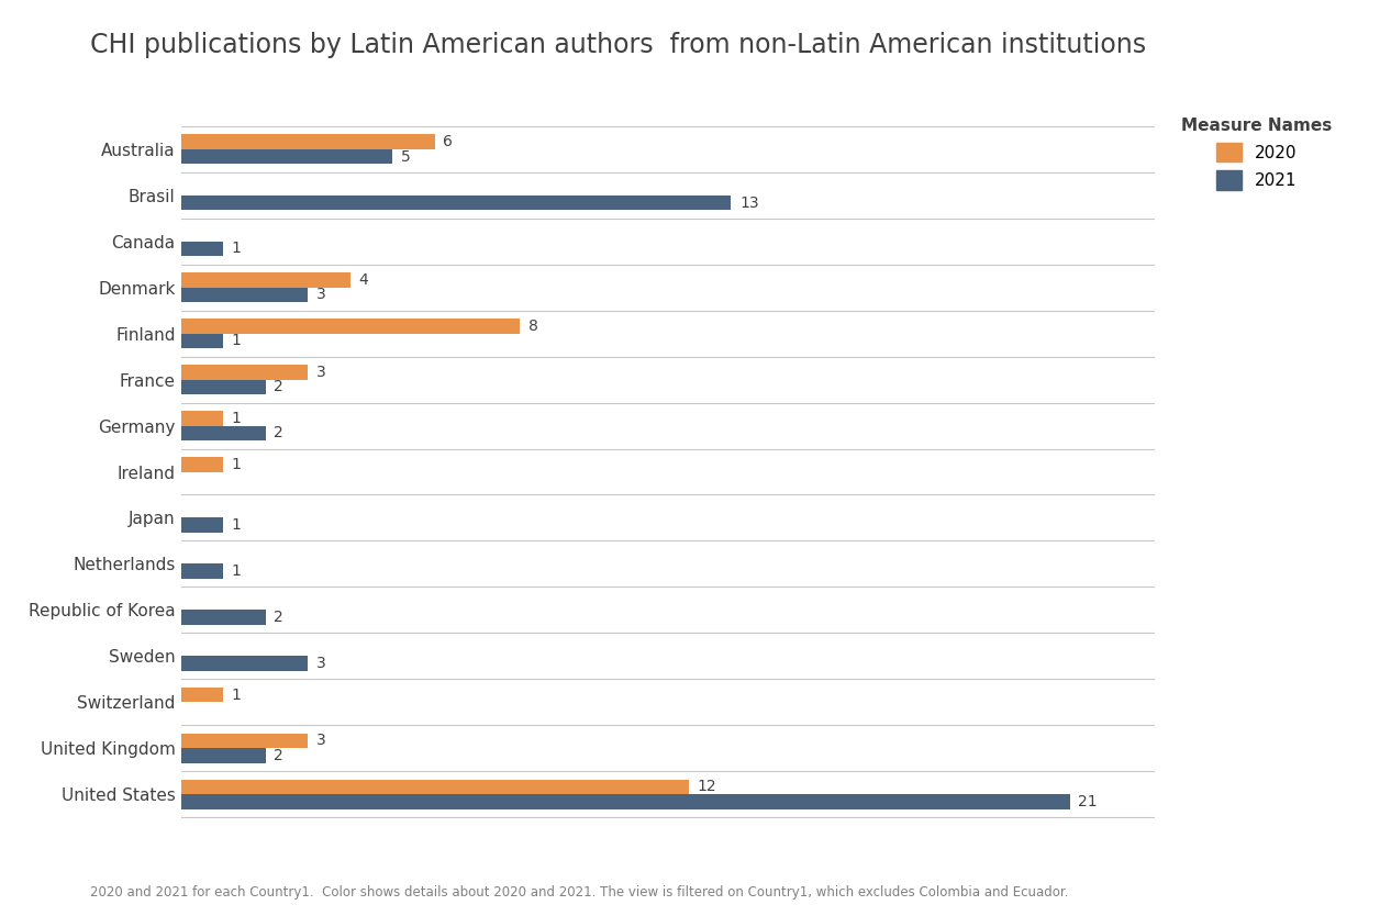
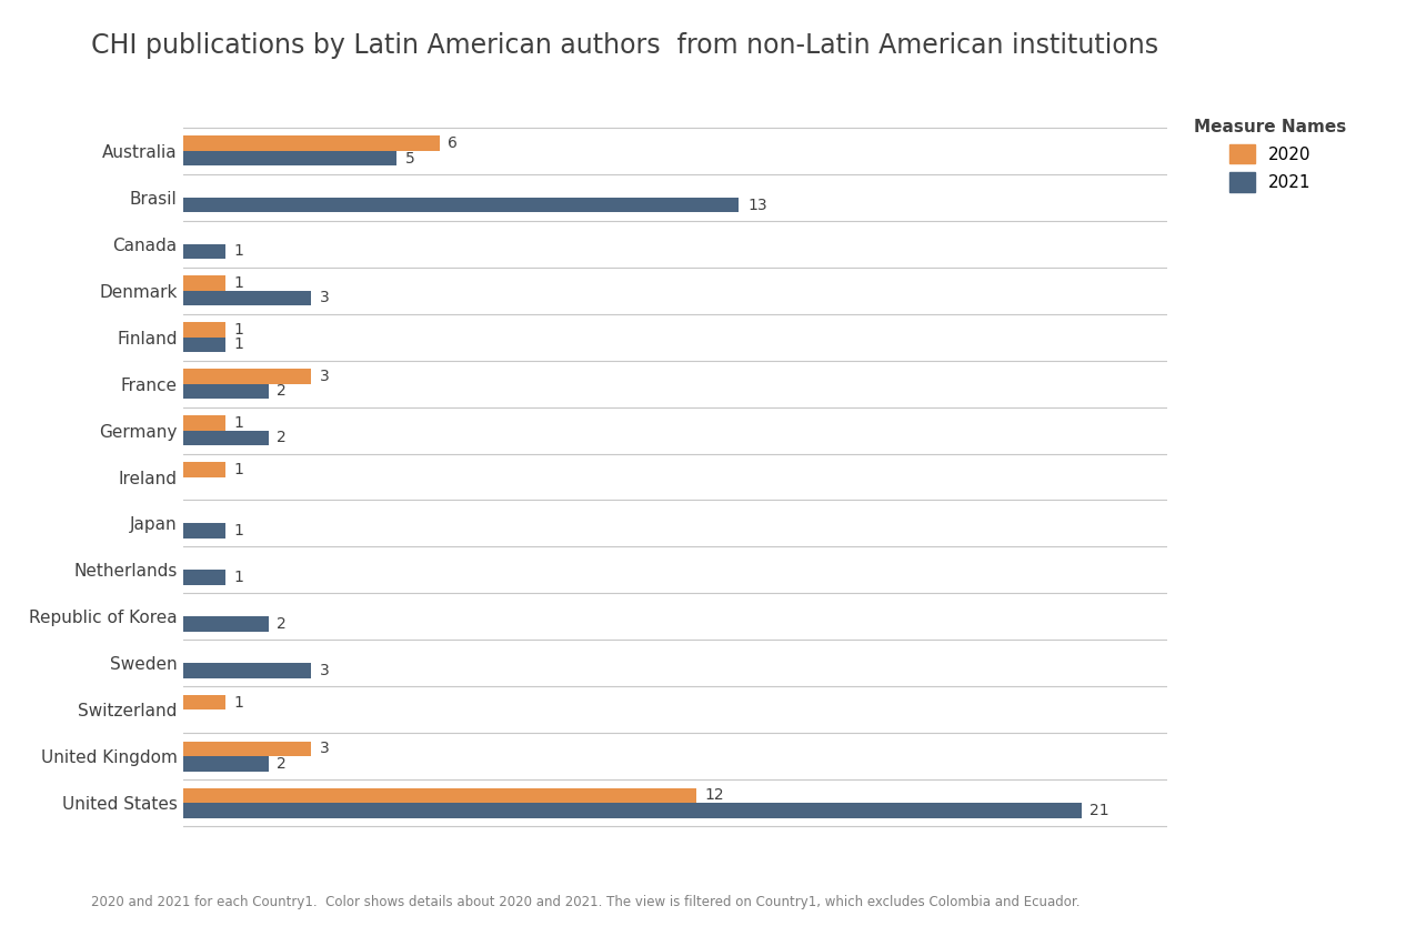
2020/Denmark: 4 -> 1
2020/Finland: 8 -> 1
